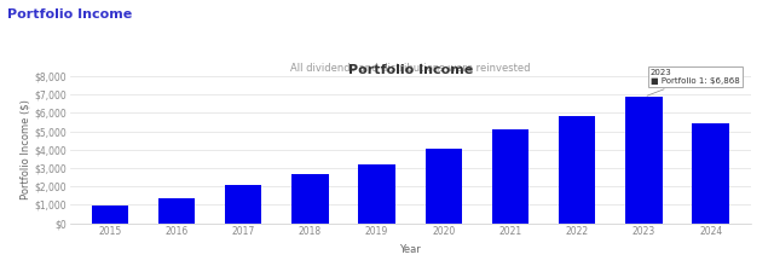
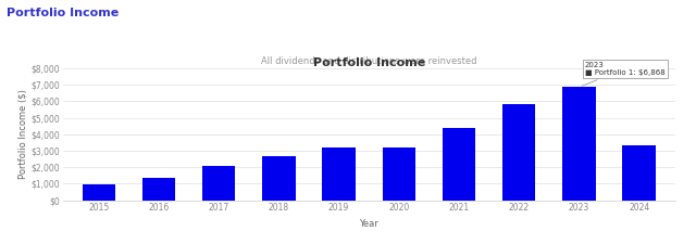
2020: $4,000 -> $3,200
2021: $5,100 -> $4,400
2024: $5,400 -> $3,300
